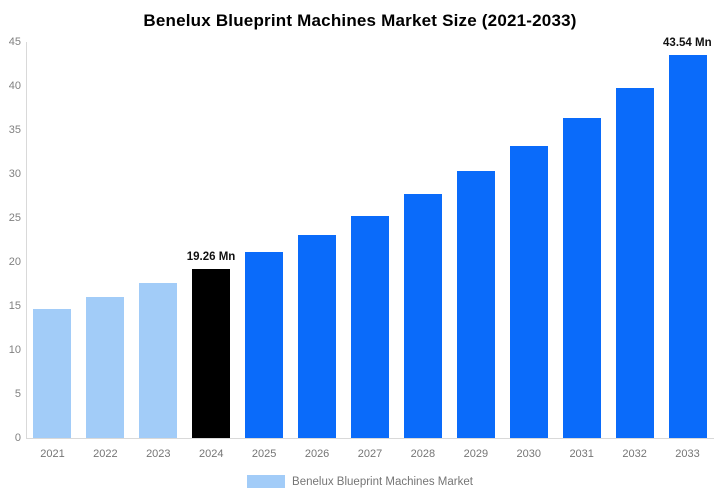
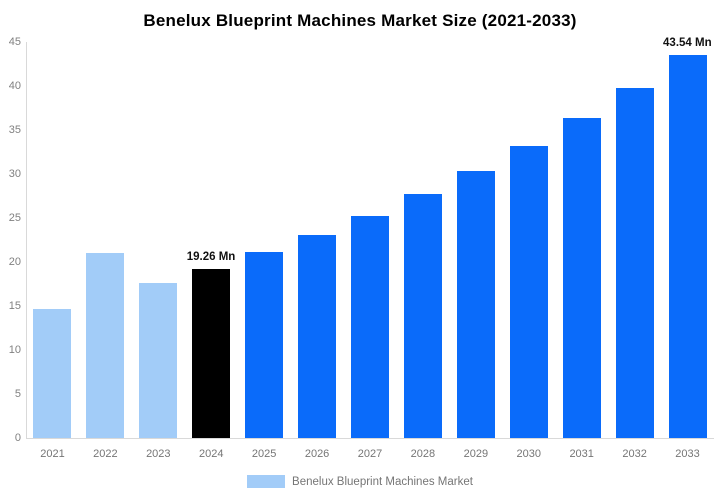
2022: 16 -> 21
